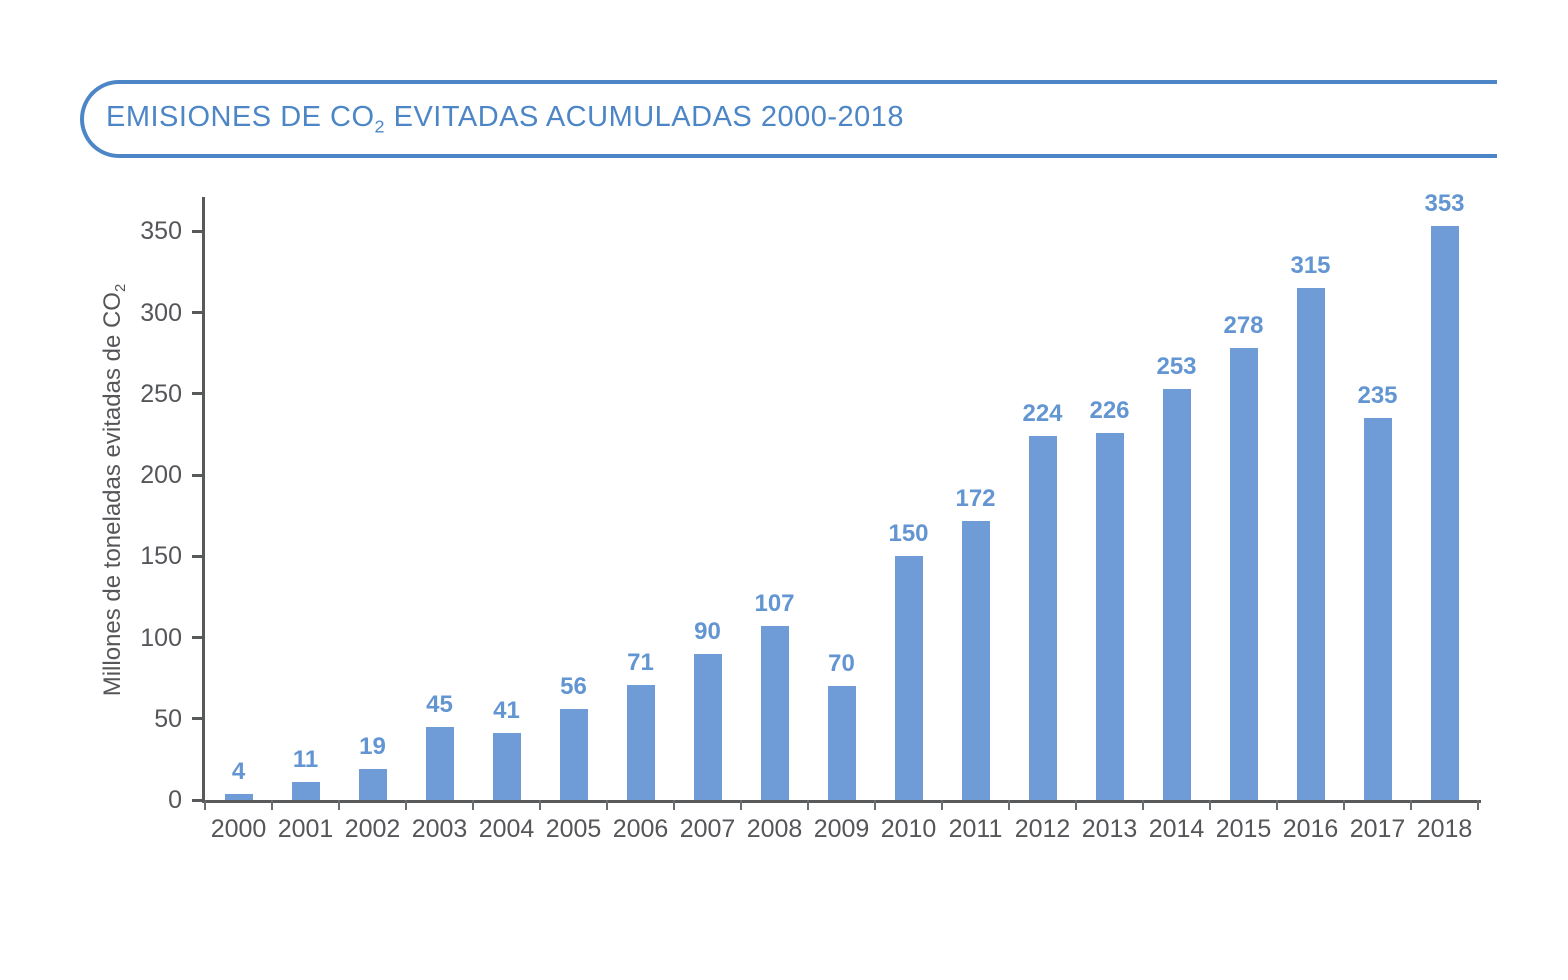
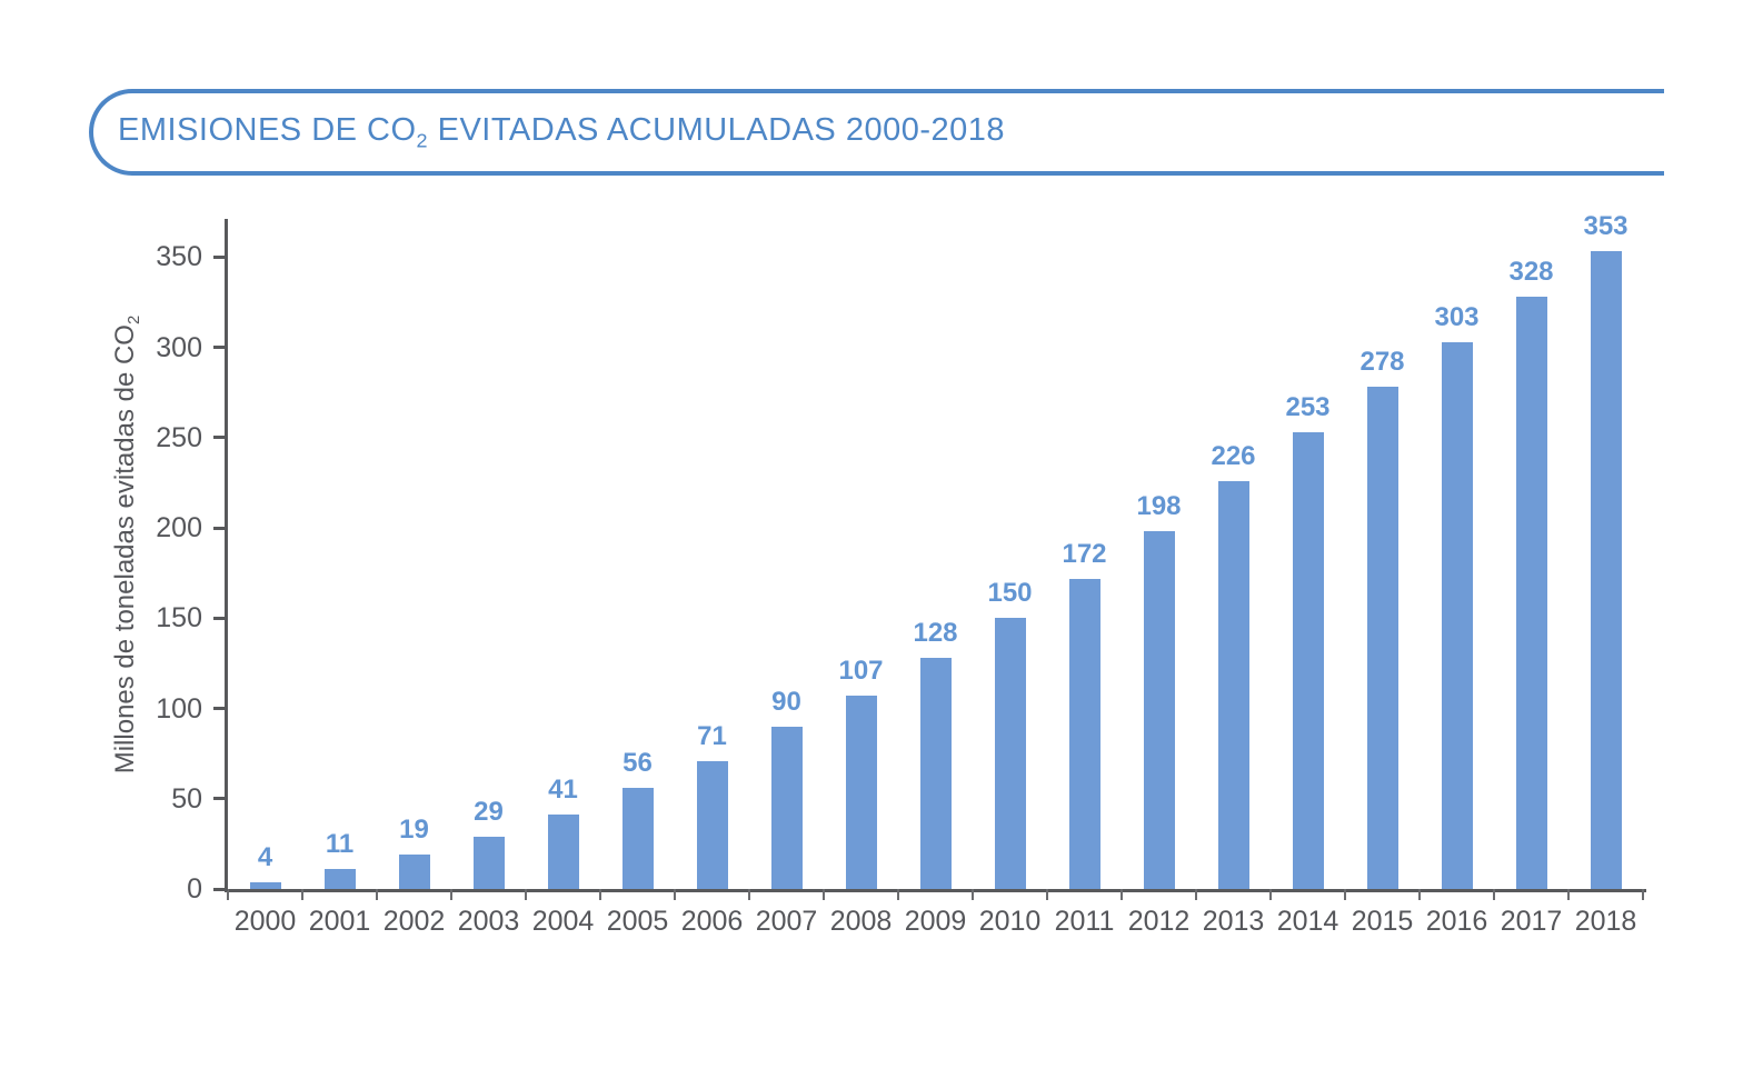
2003: 45 -> 29
2009: 70 -> 128
2012: 224 -> 198
2016: 315 -> 303
2017: 235 -> 328
